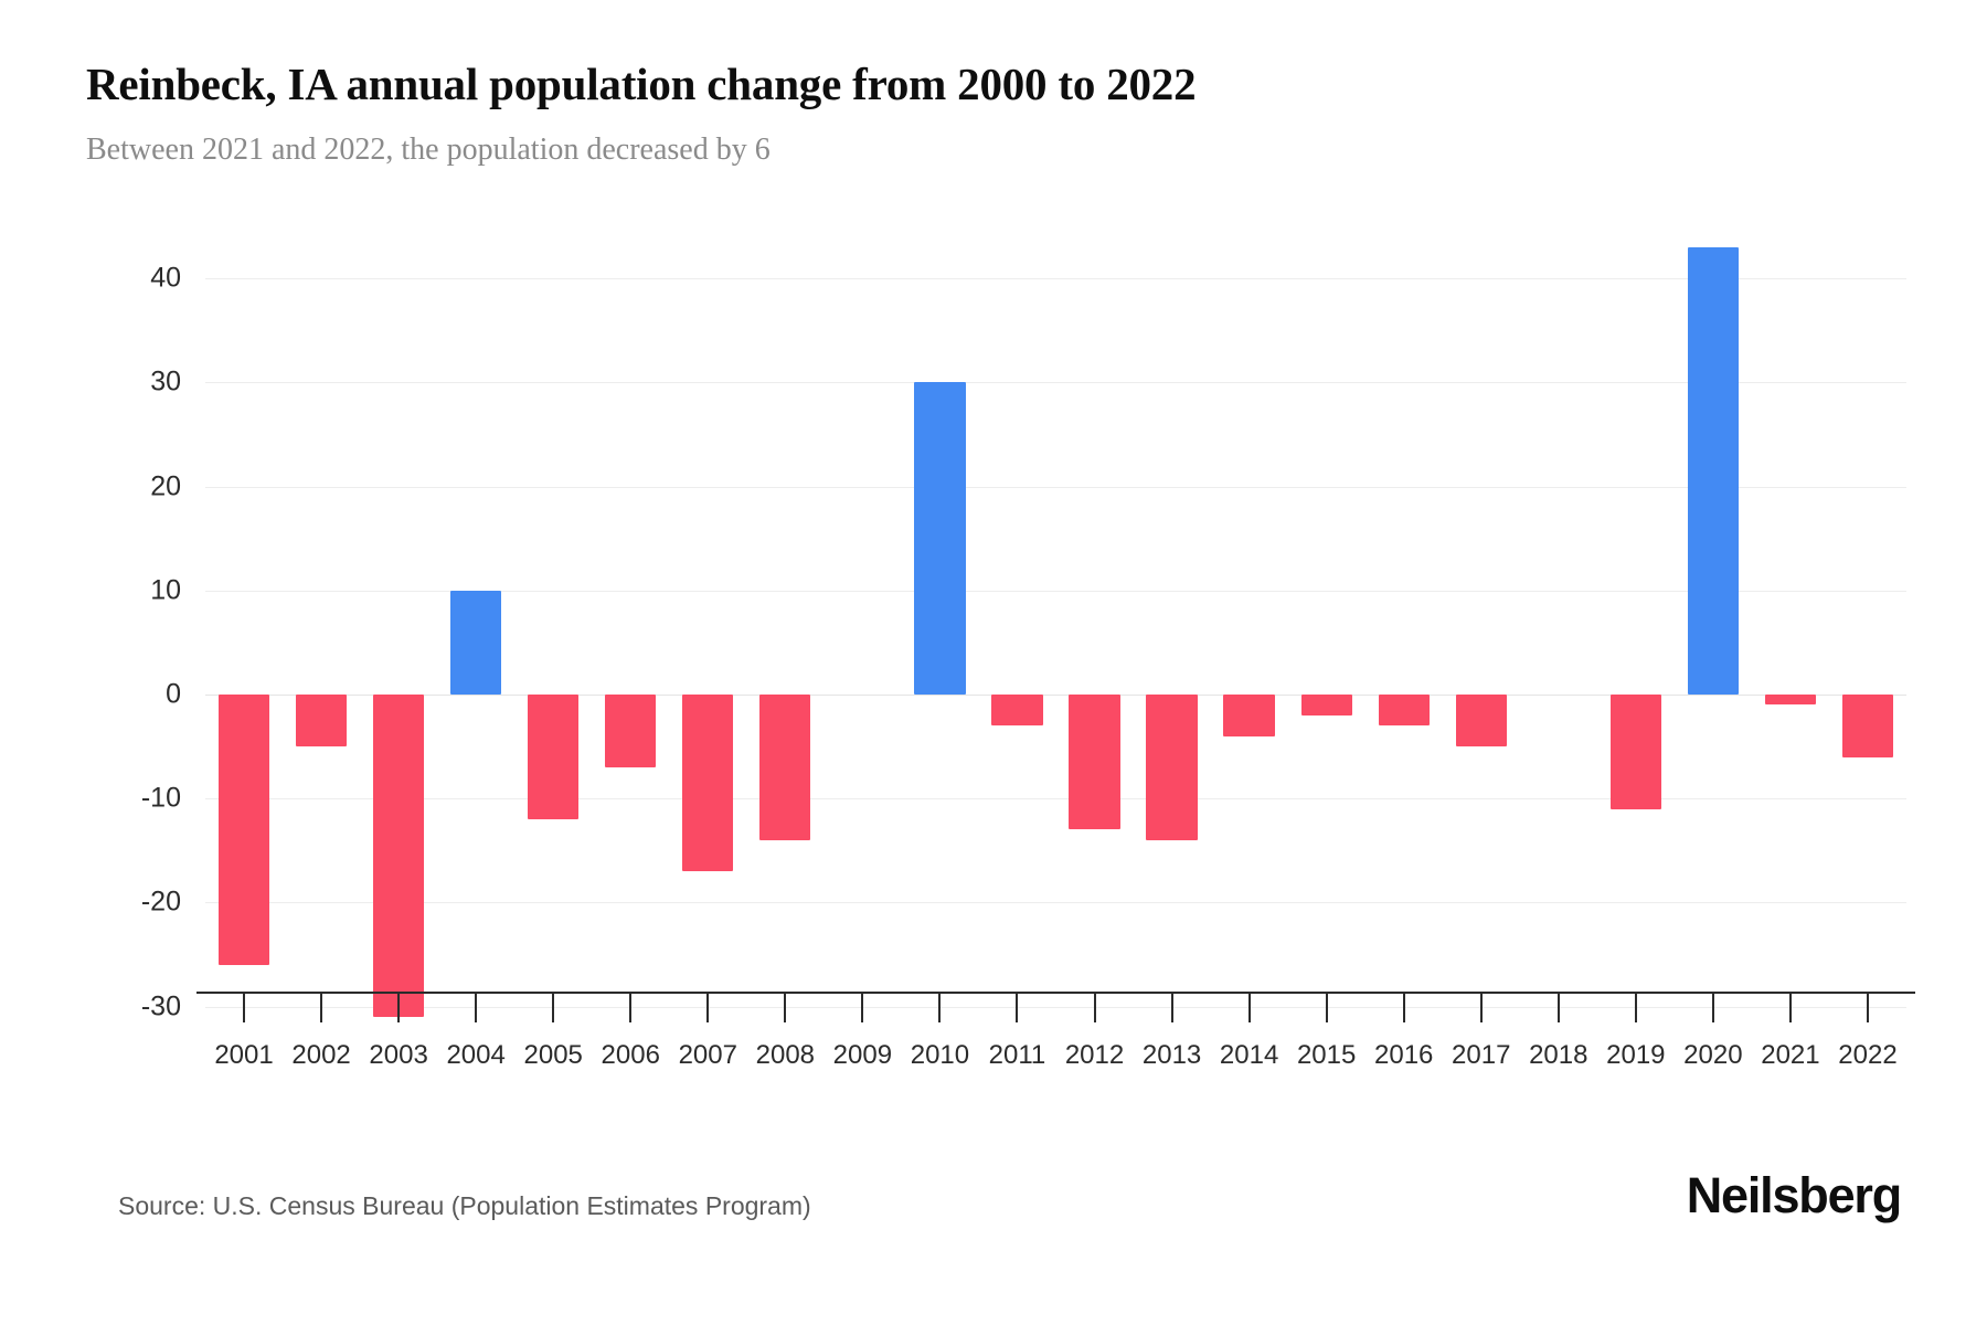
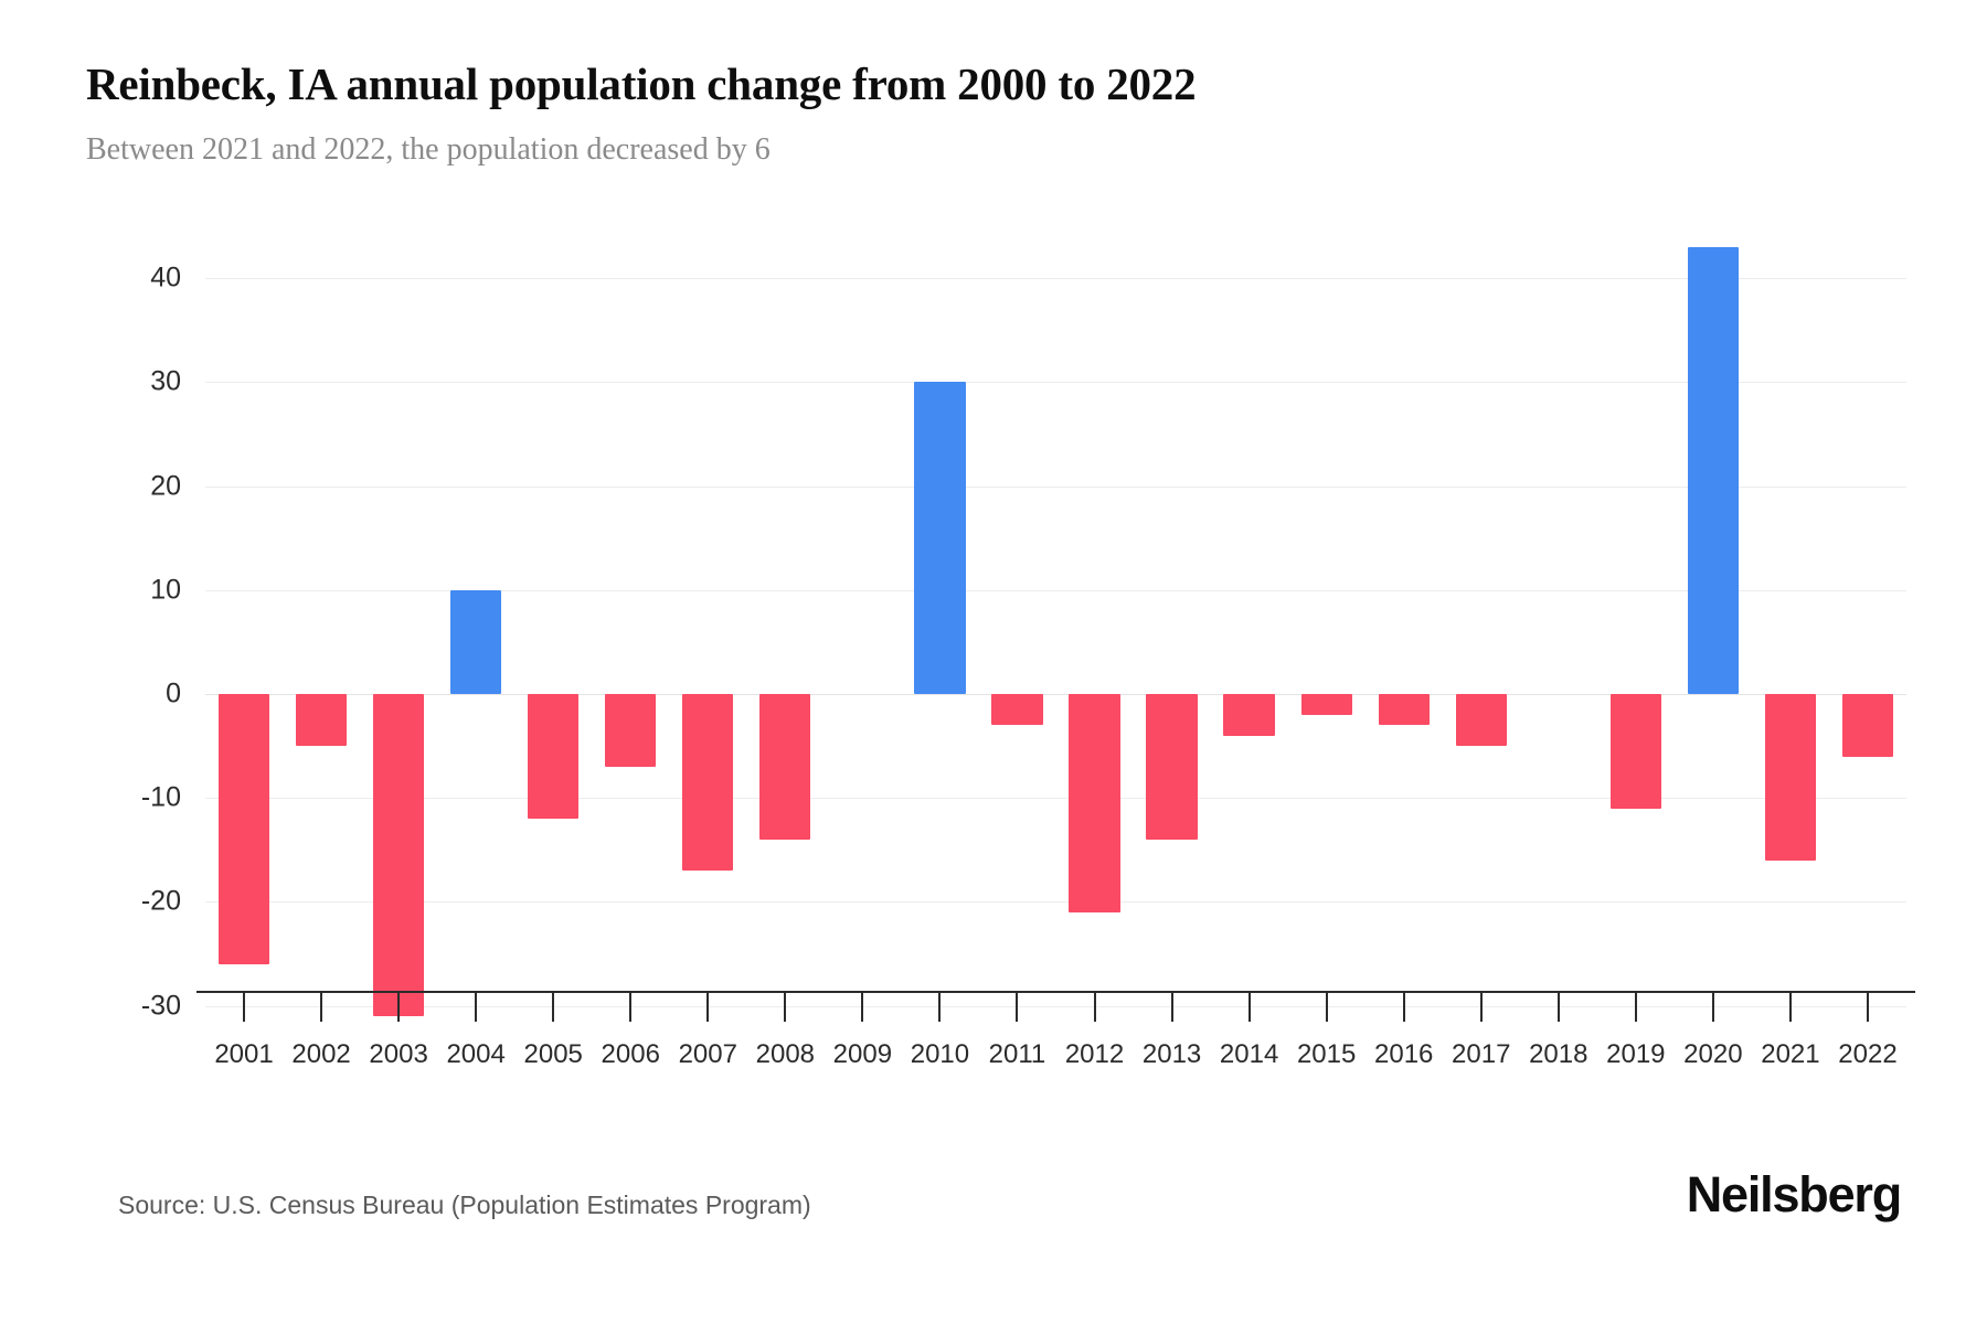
2012: -13 -> -21
2021: -1 -> -16
